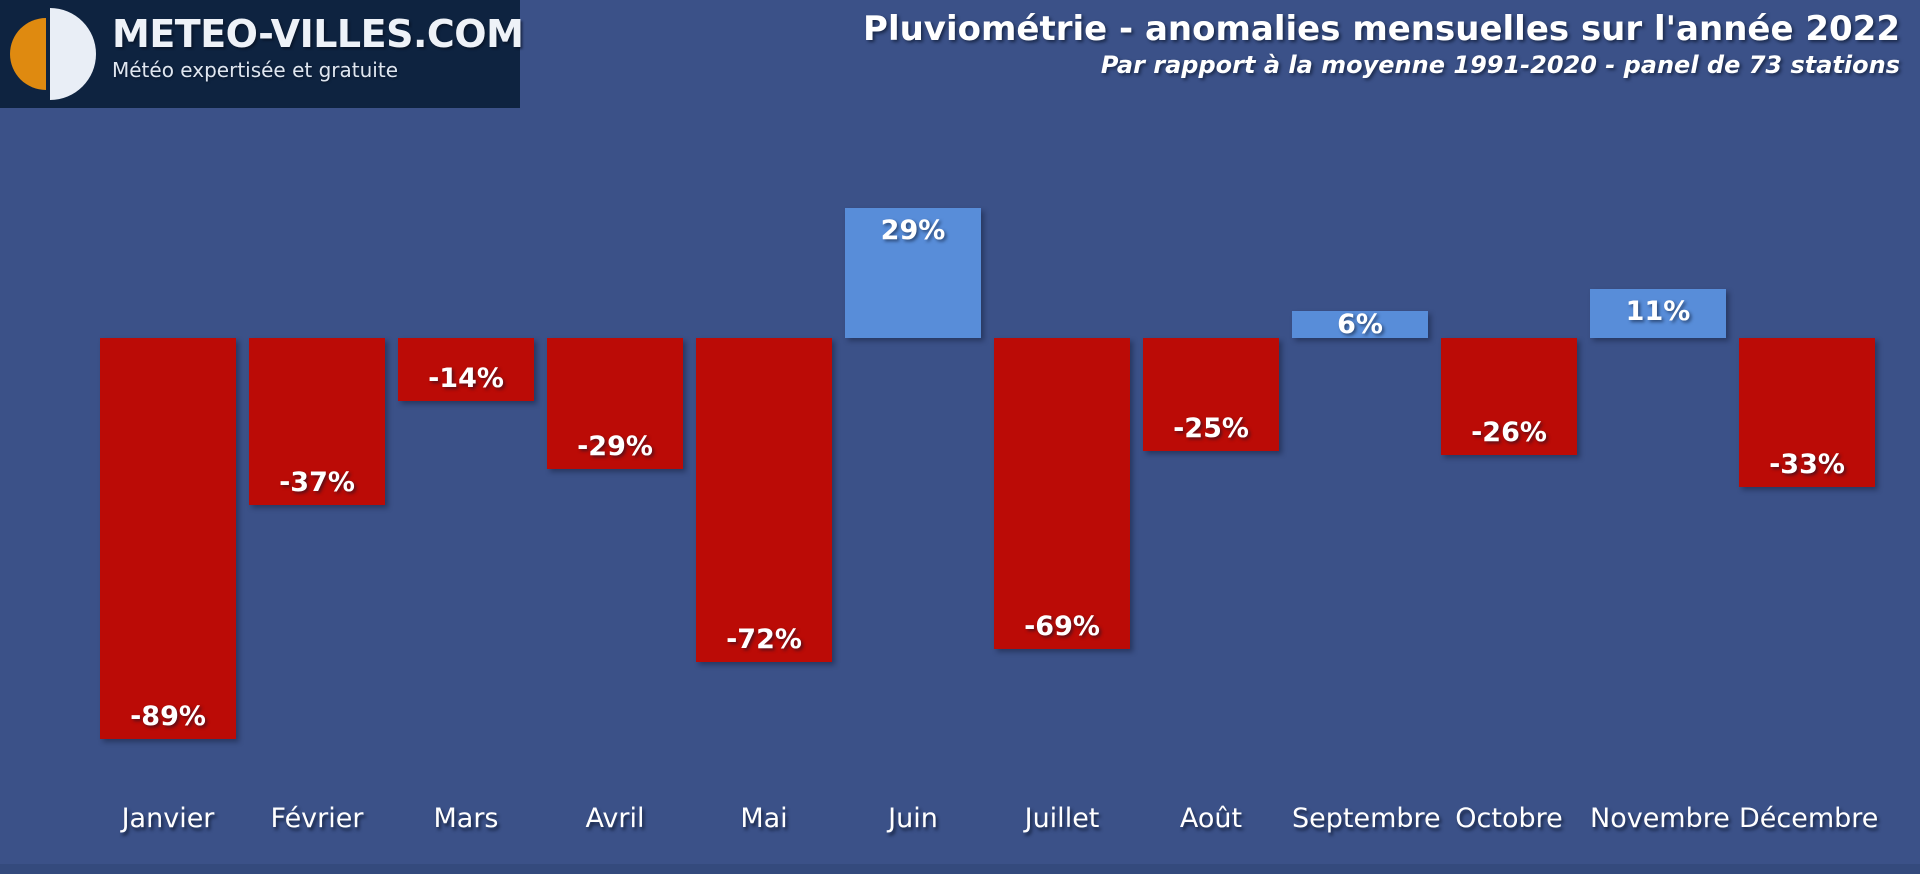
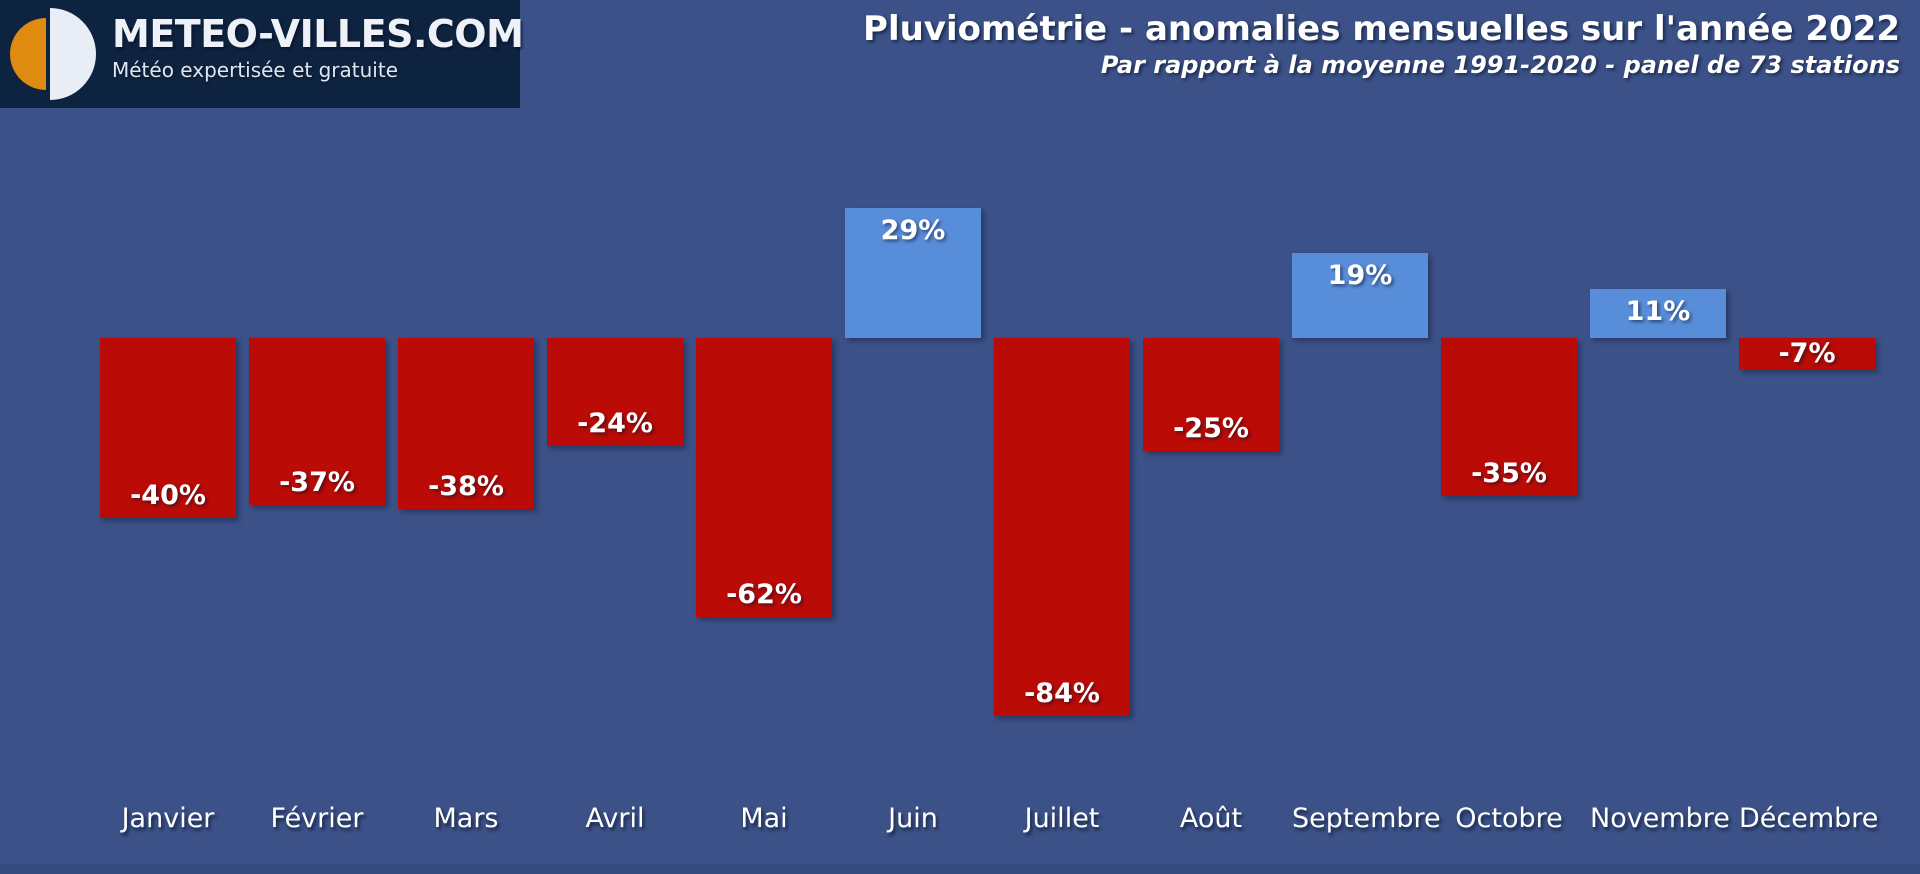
Janvier: -89% -> -40%
Mars: -14% -> -38%
Avril: -29% -> -24%
Mai: -72% -> -62%
Juillet: -69% -> -84%
Septembre: 6% -> 19%
Octobre: -26% -> -35%
Décembre: -33% -> -7%
